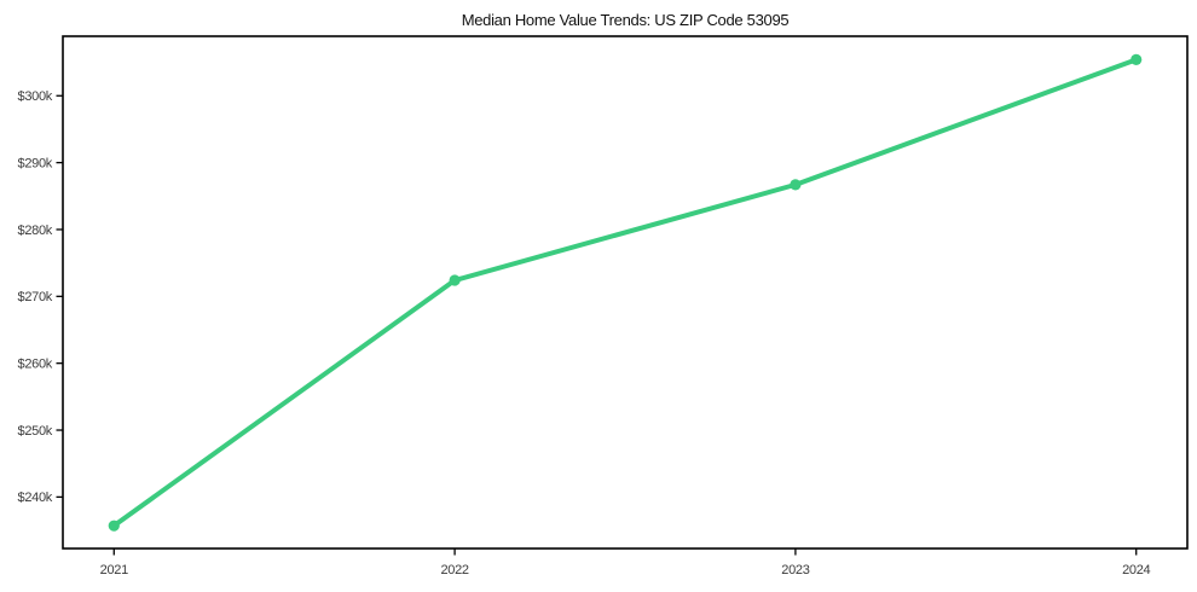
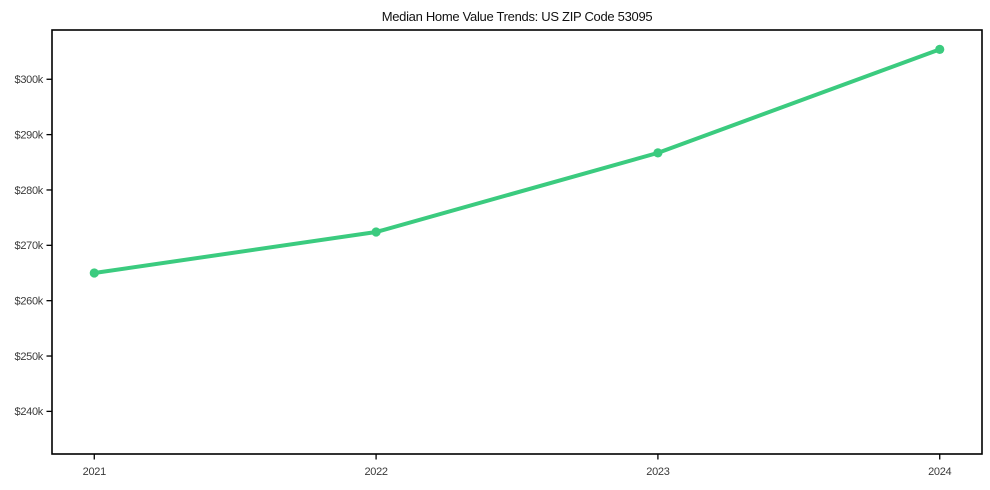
2021: $236k -> $265k
